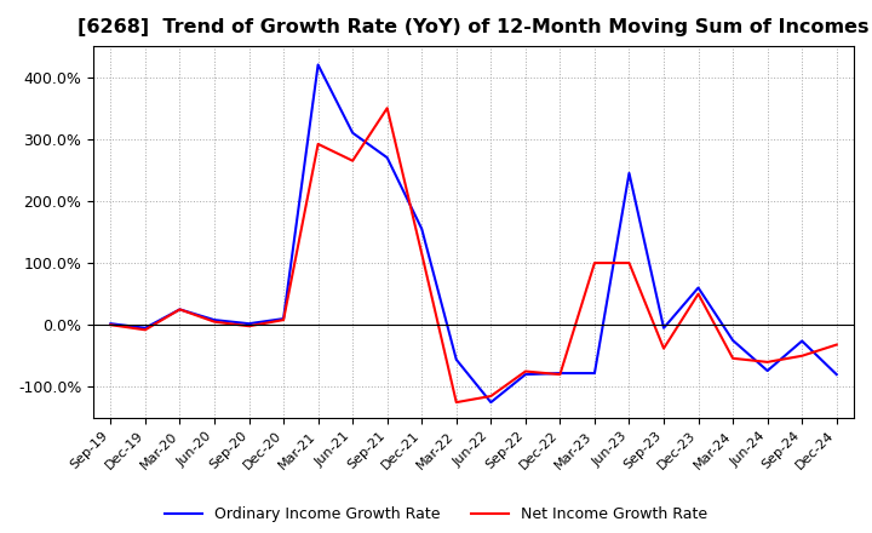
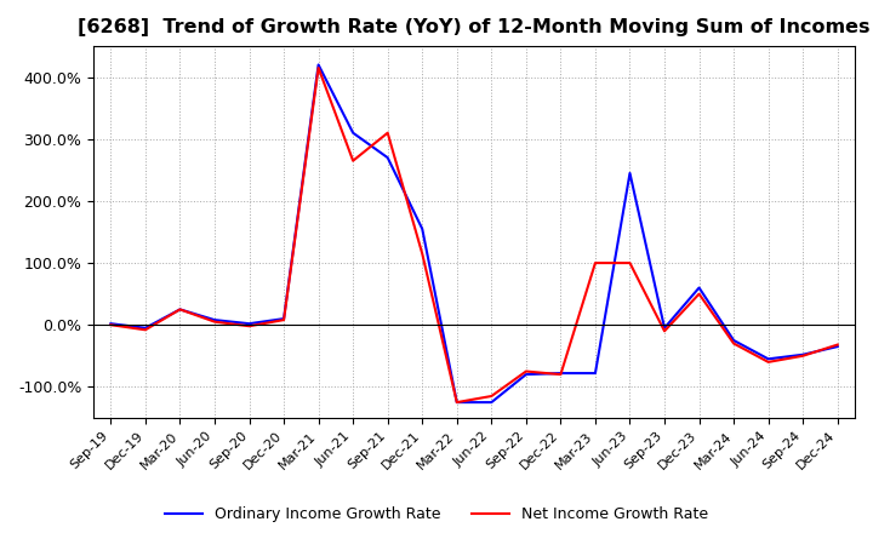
Net Income Growth Rate/Mar-21: 292% -> 415%
Net Income Growth Rate/Sep-21: 350% -> 310%
Ordinary Income Growth Rate/Mar-22: -56% -> -125%
Net Income Growth Rate/Sep-23: -38% -> -10%
Net Income Growth Rate/Mar-24: -54% -> -30%
Ordinary Income Growth Rate/Jun-24: -74% -> -55%
Ordinary Income Growth Rate/Sep-24: -26% -> -48%
Ordinary Income Growth Rate/Dec-24: -80% -> -35%
